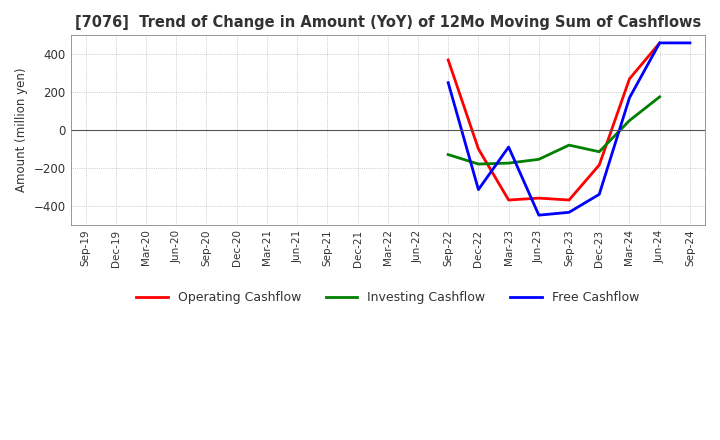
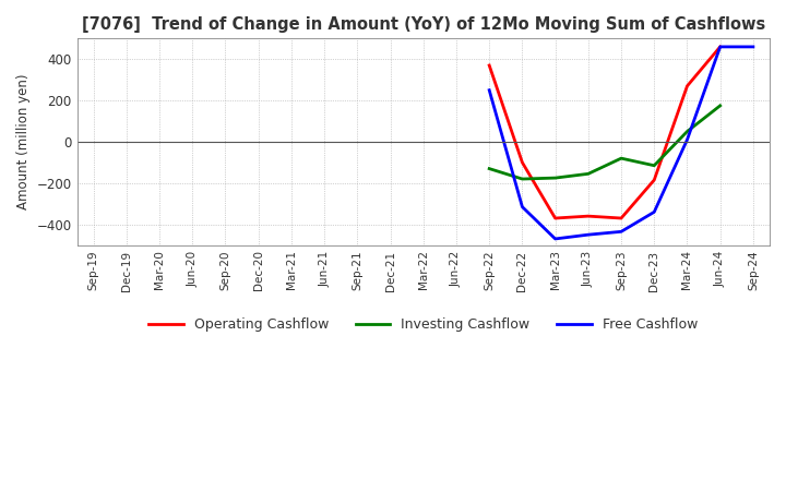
Free Cashflow/Mar-23: -90 -> -470
Free Cashflow/Mar-24: 170 -> 10
